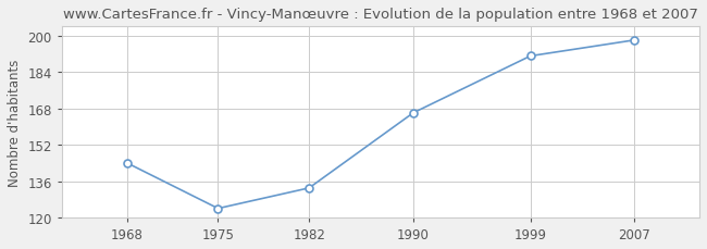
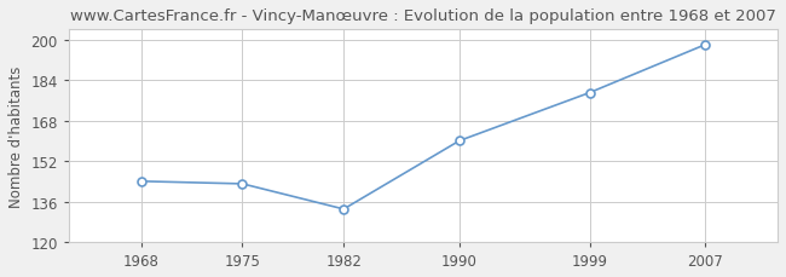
1975: 124 -> 143
1990: 166 -> 160
1999: 191 -> 179
